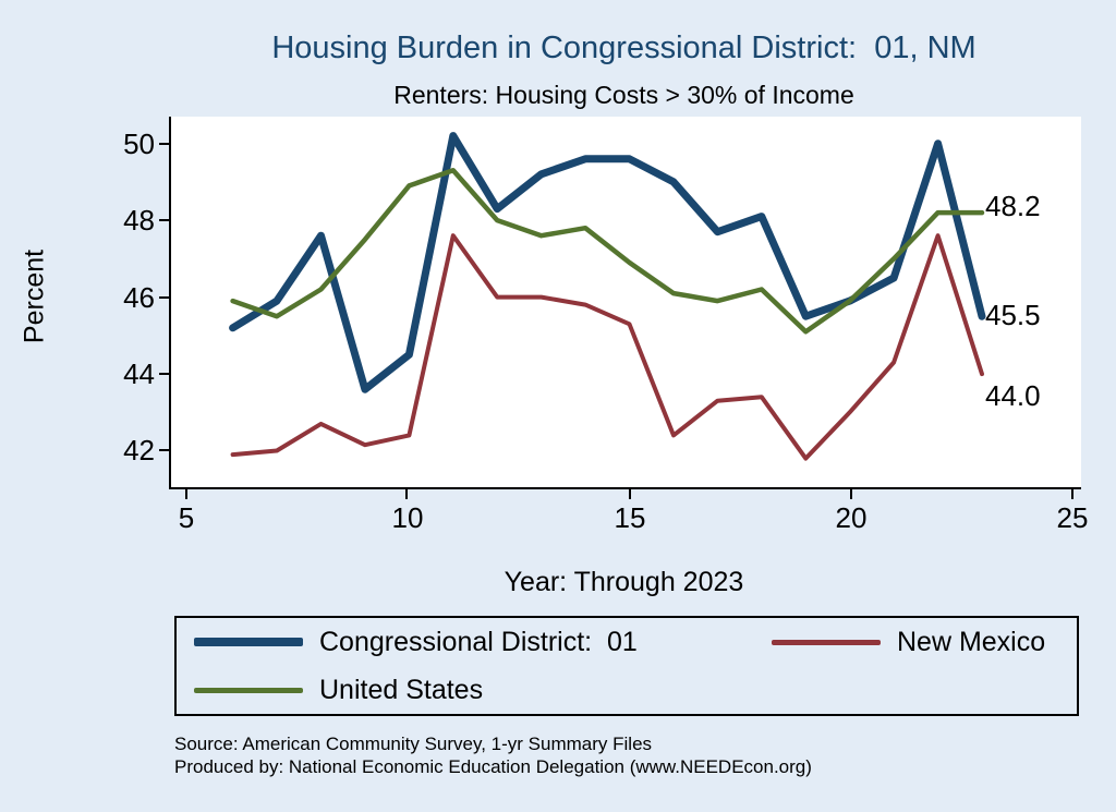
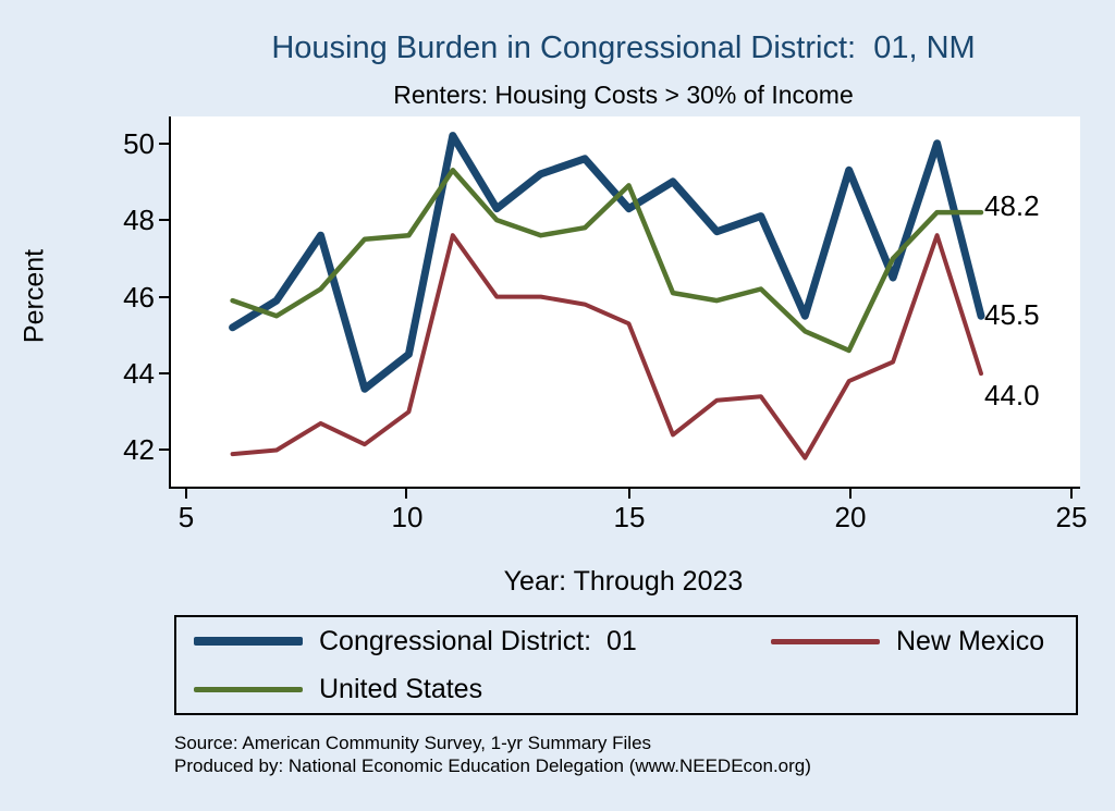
New Mexico/10: 42.4 -> 43.0
United States/10: 48.9 -> 47.6
Congressional District: 01/15: 49.6 -> 48.3
United States/15: 46.9 -> 48.9
Congressional District: 01/20: 45.9 -> 49.3
New Mexico/20: 43.0 -> 43.8
United States/20: 45.9 -> 44.6
